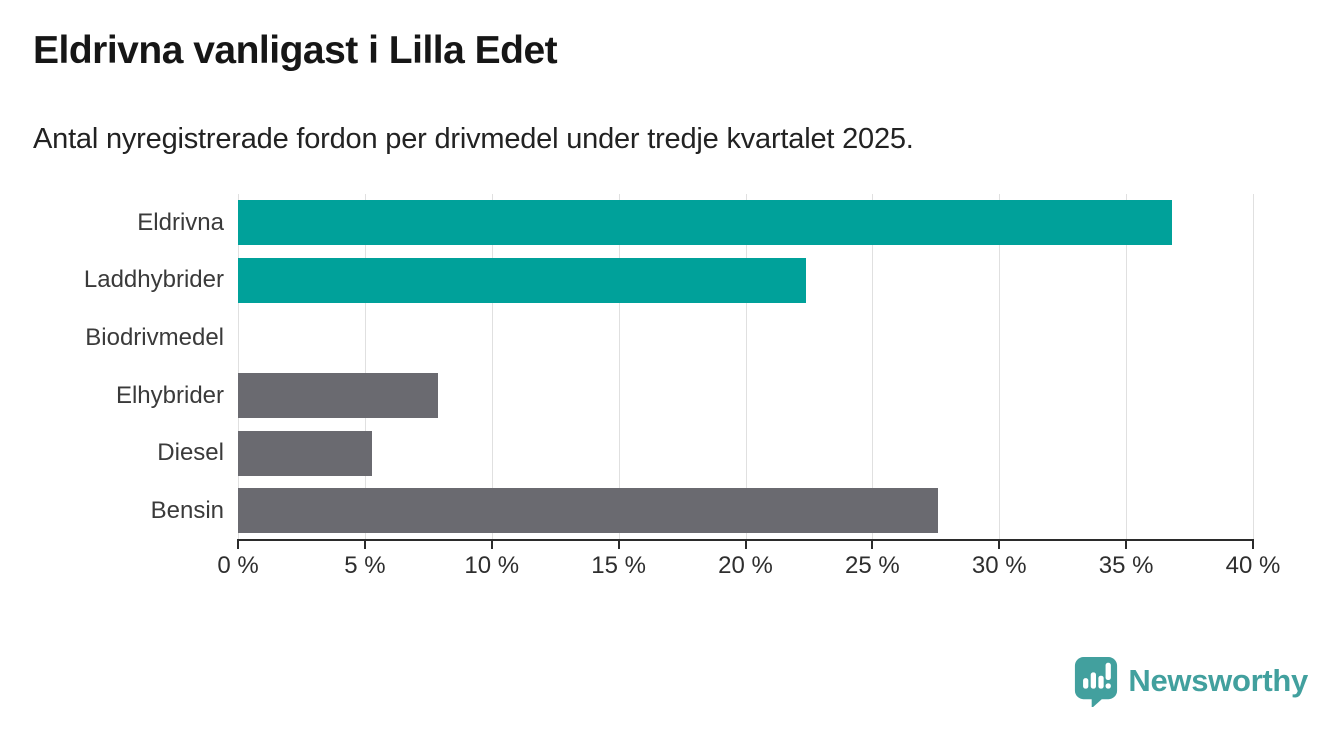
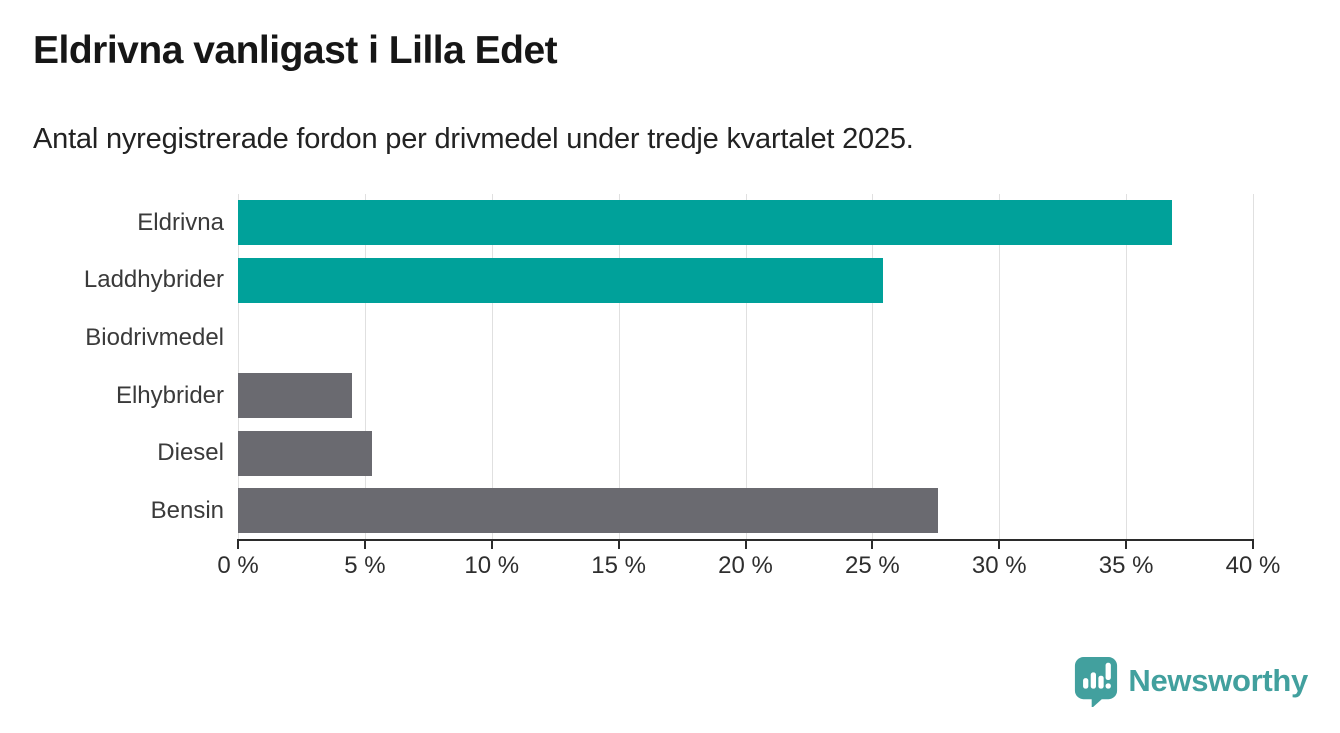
Laddhybrider: 22.4% -> 25.4%
Elhybrider: 7.9% -> 4.5%
